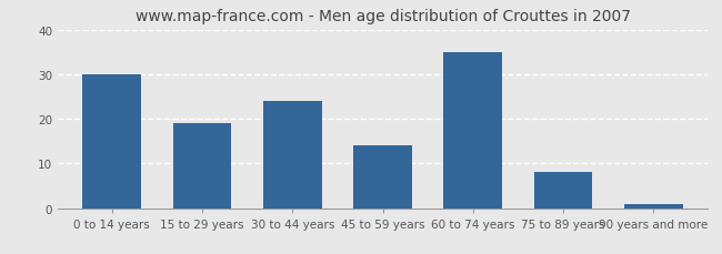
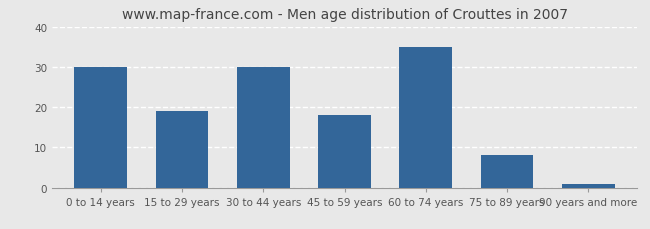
30 to 44 years: 24 -> 30
45 to 59 years: 14 -> 18
